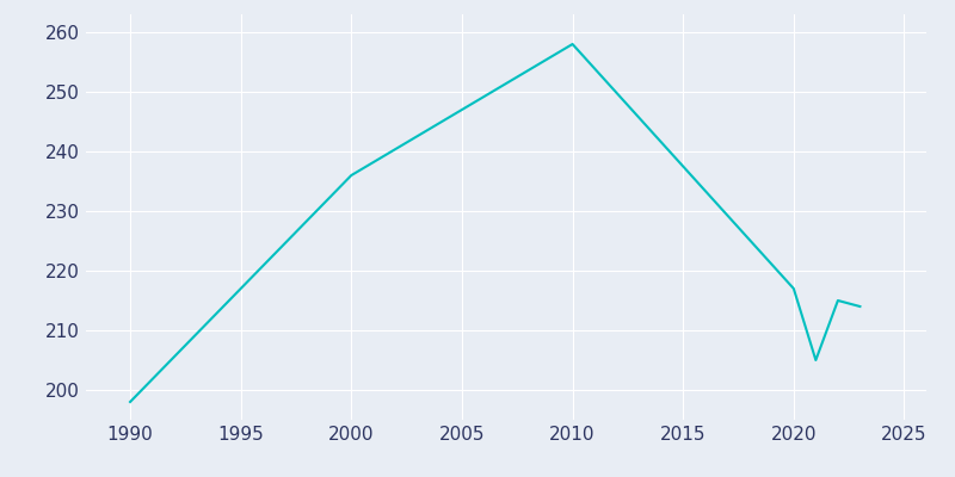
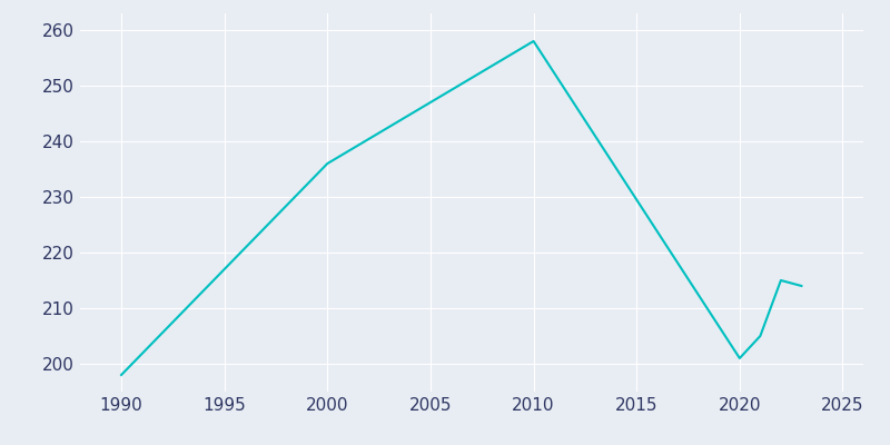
2020: 217 -> 201
